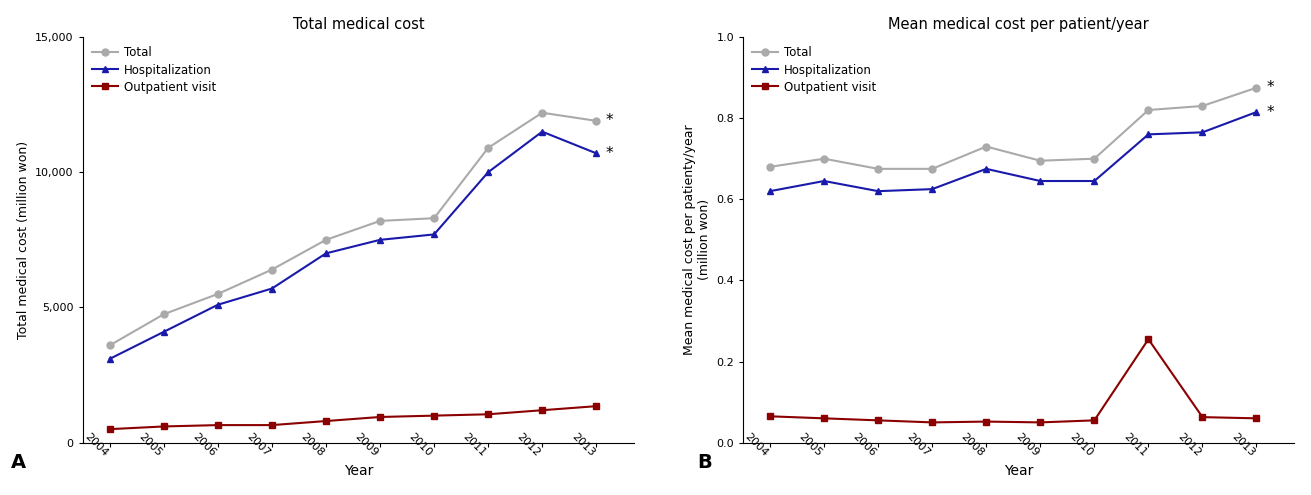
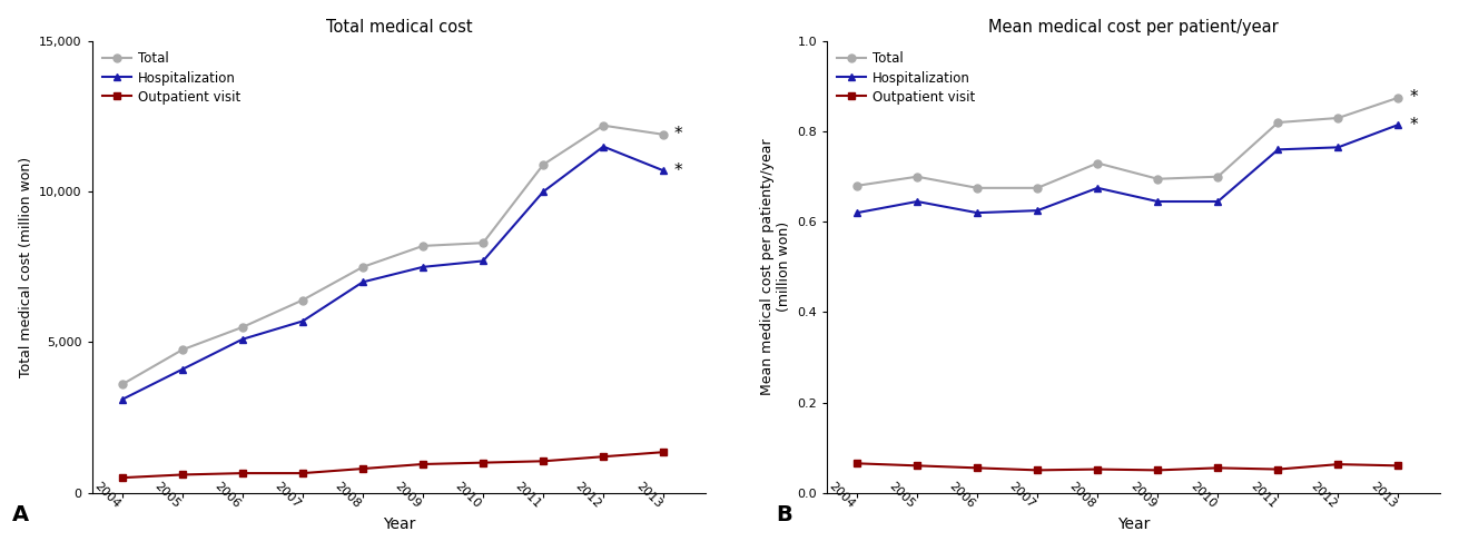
Mean medical cost per patient/year/Outpatient visit/2011: 0.255 -> 0.052
